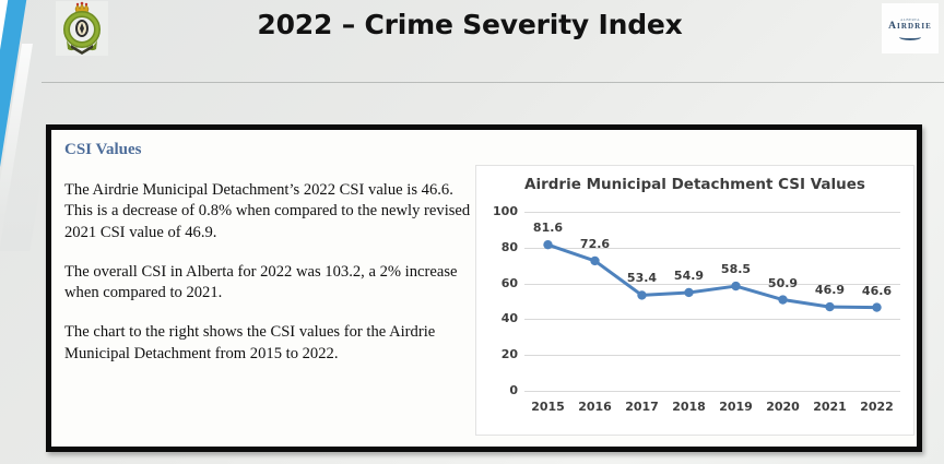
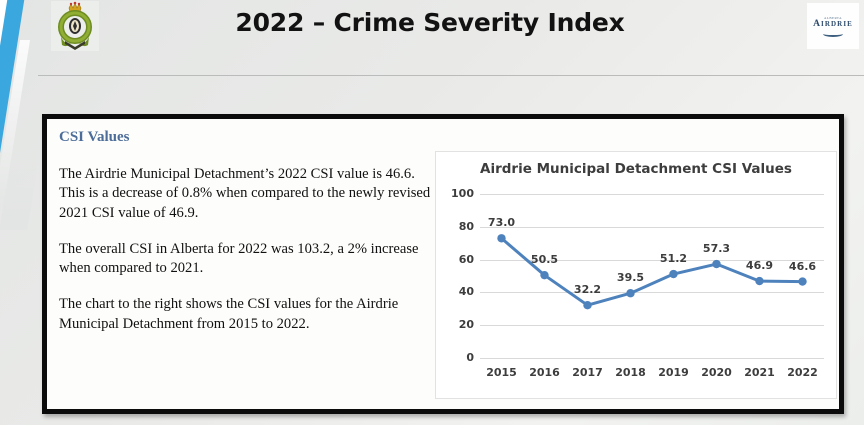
2015: 81.6 -> 73.0
2016: 72.6 -> 50.5
2017: 53.4 -> 32.2
2018: 54.9 -> 39.5
2019: 58.5 -> 51.2
2020: 50.9 -> 57.3
